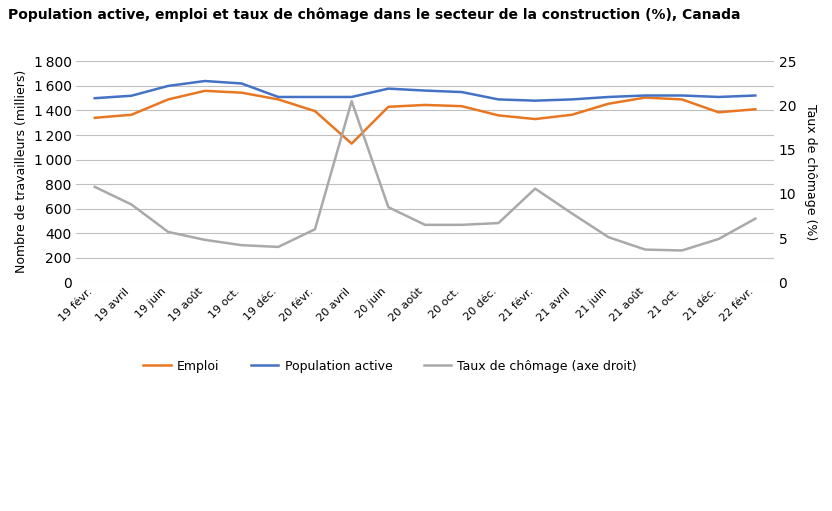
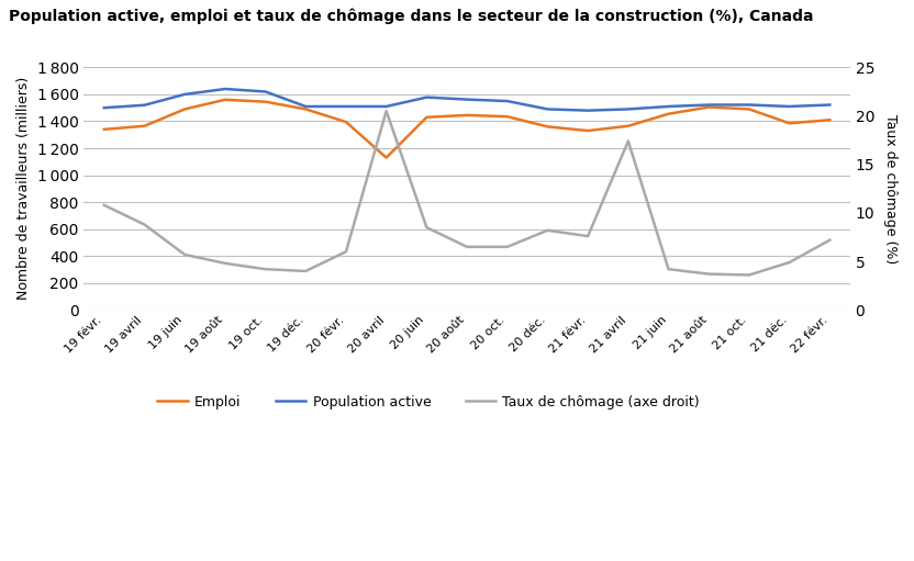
Taux de chômage (axe droit)/20 déc.: 6.7 -> 8.2
Taux de chômage (axe droit)/21 févr.: 10.6 -> 7.6
Taux de chômage (axe droit)/21 avril: 7.8 -> 17.4
Taux de chômage (axe droit)/21 juin: 5.1 -> 4.2
